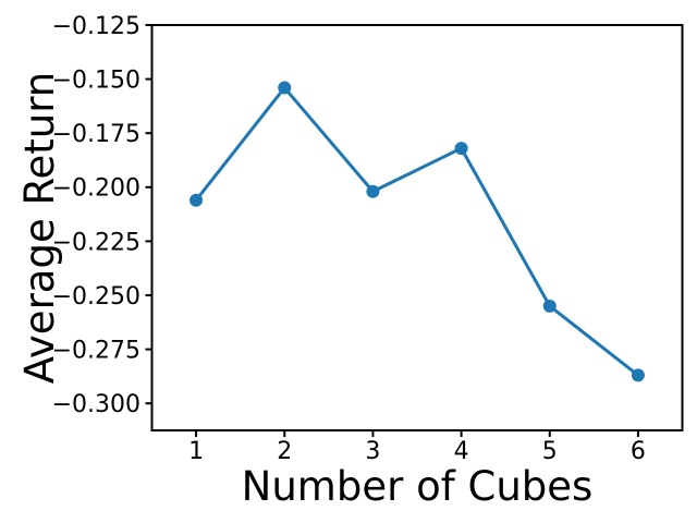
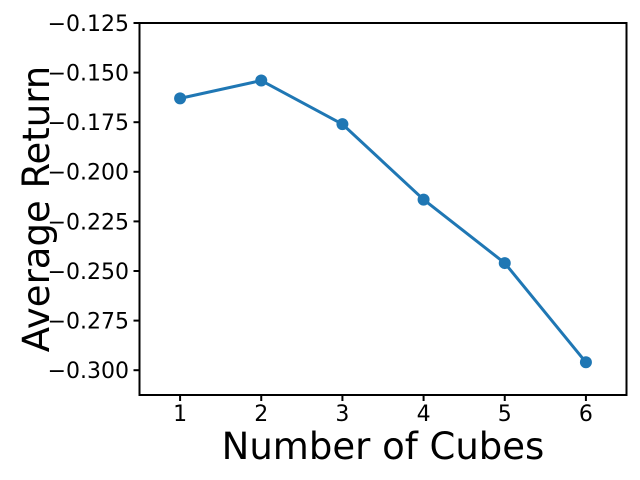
1: -0.206 -> -0.163
3: -0.202 -> -0.176
4: -0.182 -> -0.214
5: -0.255 -> -0.246
6: -0.287 -> -0.296
